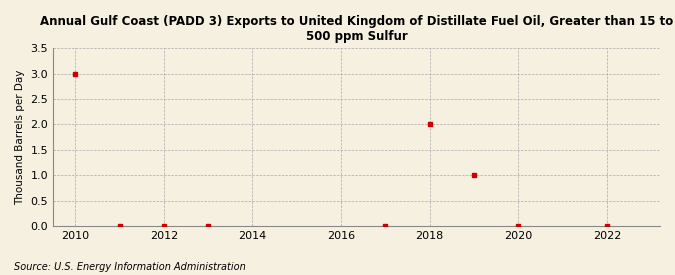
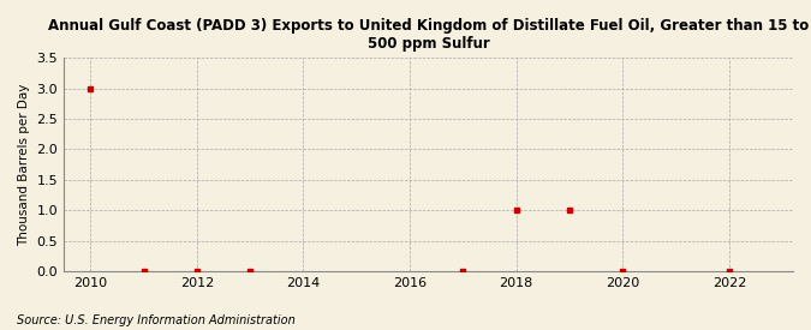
2018: 2 -> 1
